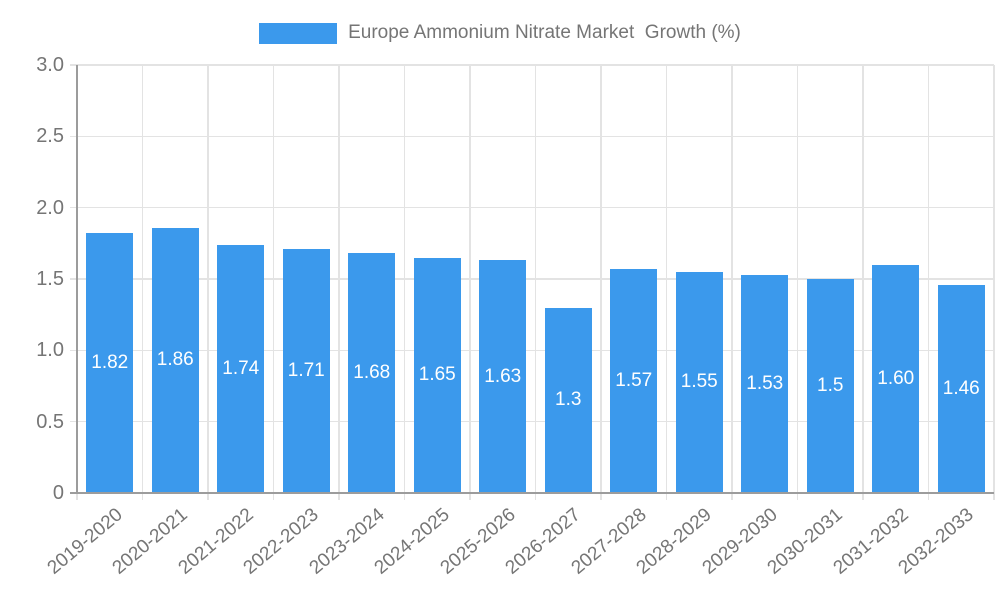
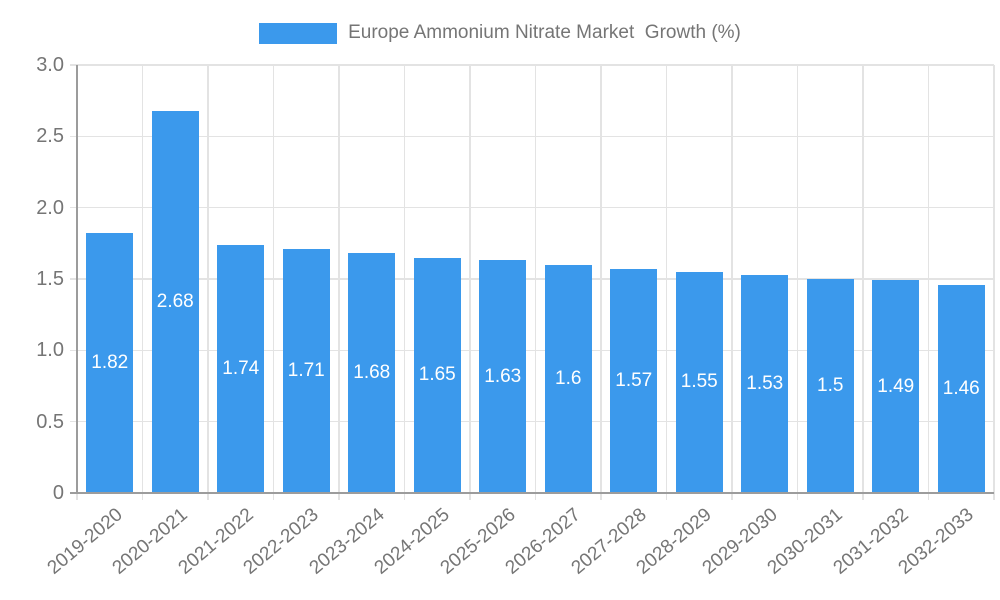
2020-2021: 1.86 -> 2.68
2026-2027: 1.3 -> 1.6
2031-2032: 1.60 -> 1.49
